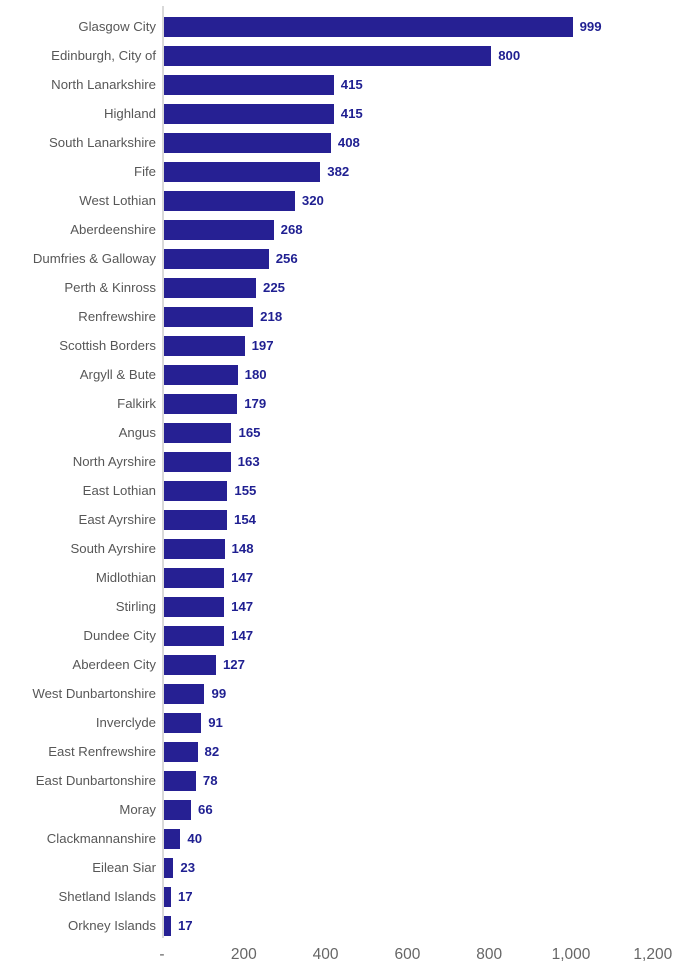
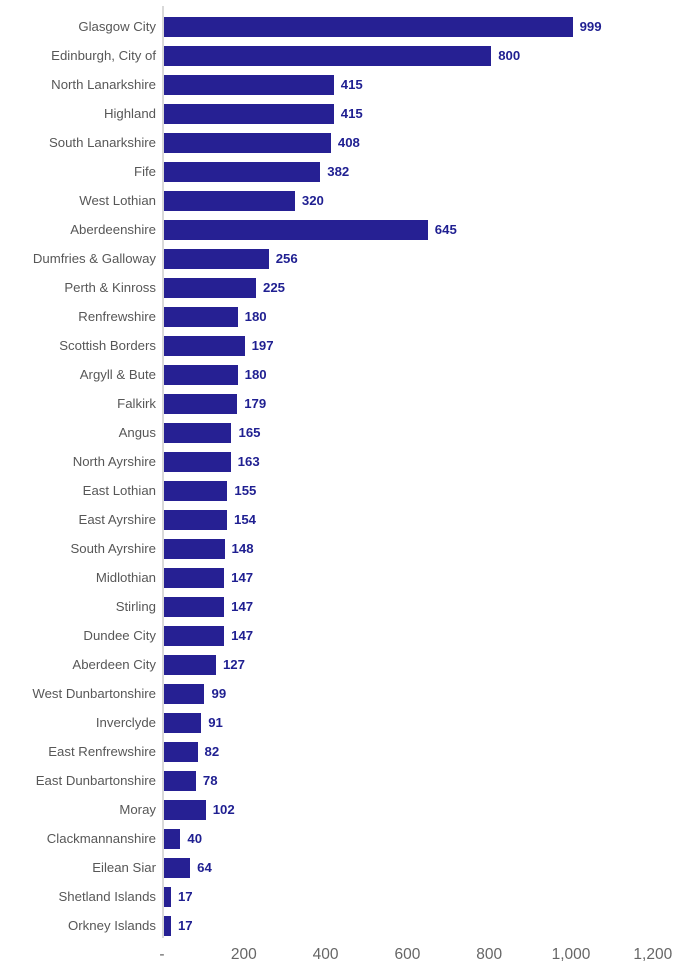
Aberdeenshire: 268 -> 645
Renfrewshire: 218 -> 180
Moray: 66 -> 102
Eilean Siar: 23 -> 64
